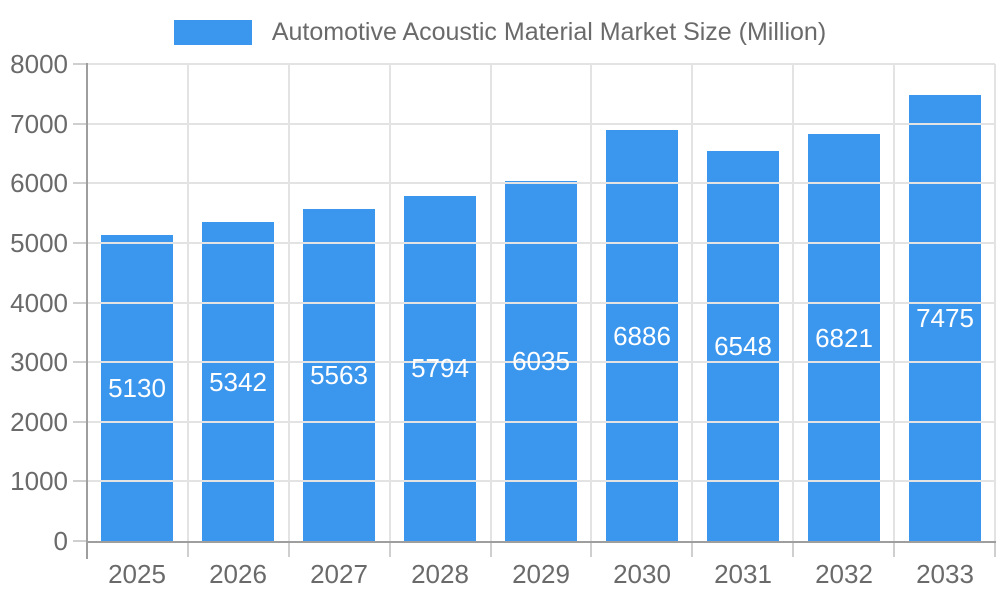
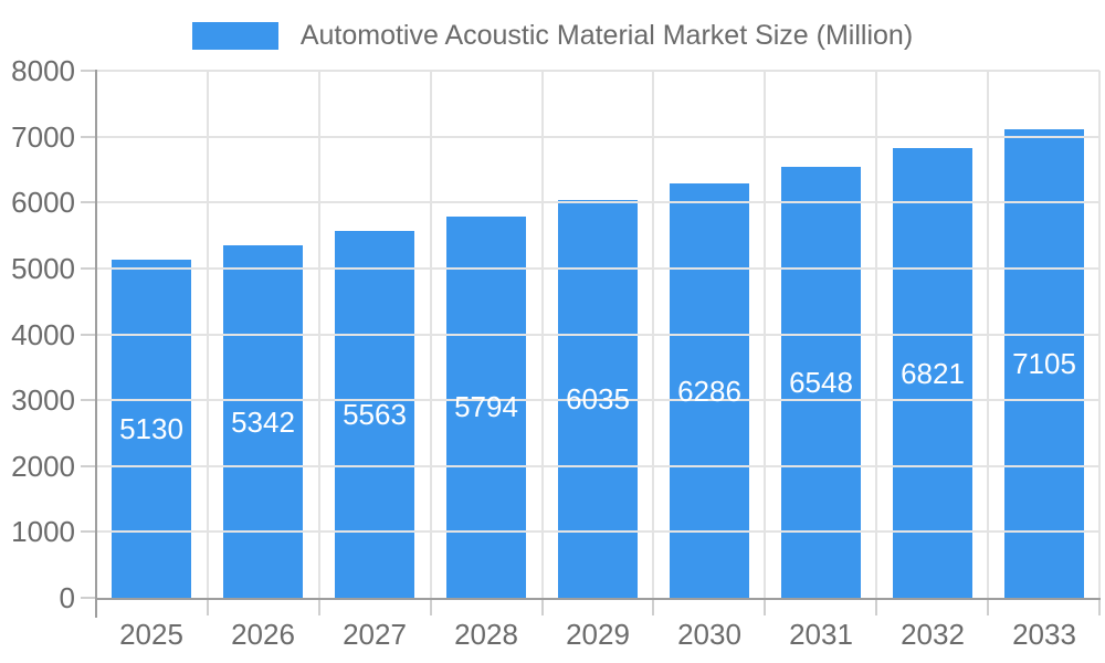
2030: 6886 -> 6286
2033: 7475 -> 7105
